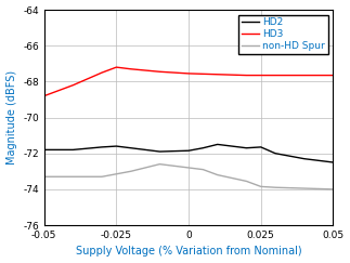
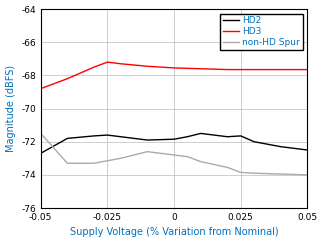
HD2/-0.05: -71.8 -> -72.7
non-HD Spur/-0.05: -73.3 -> -71.5
